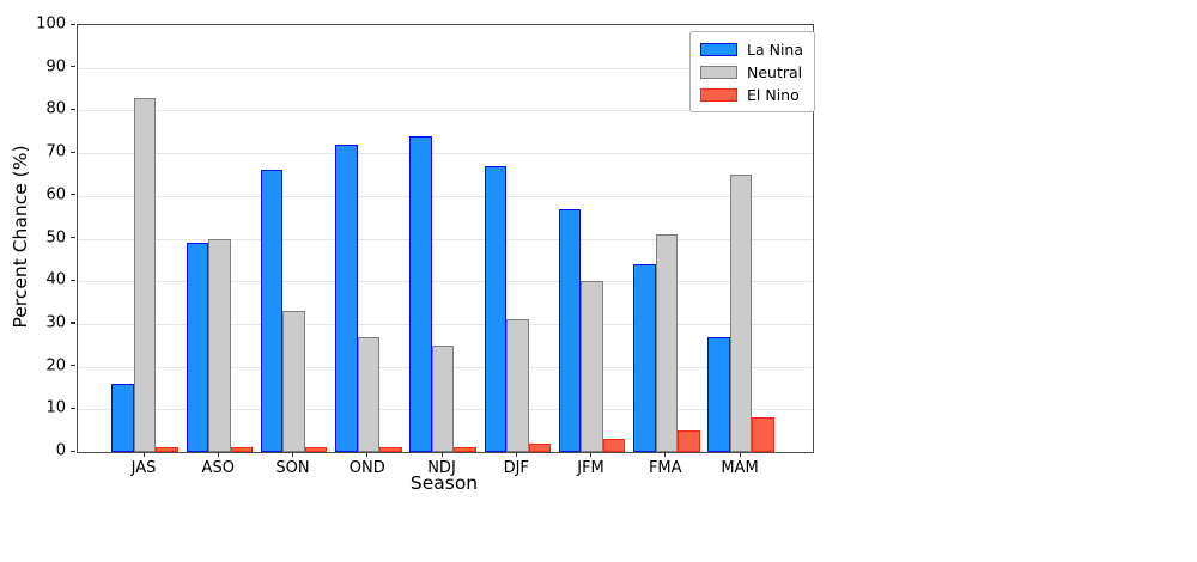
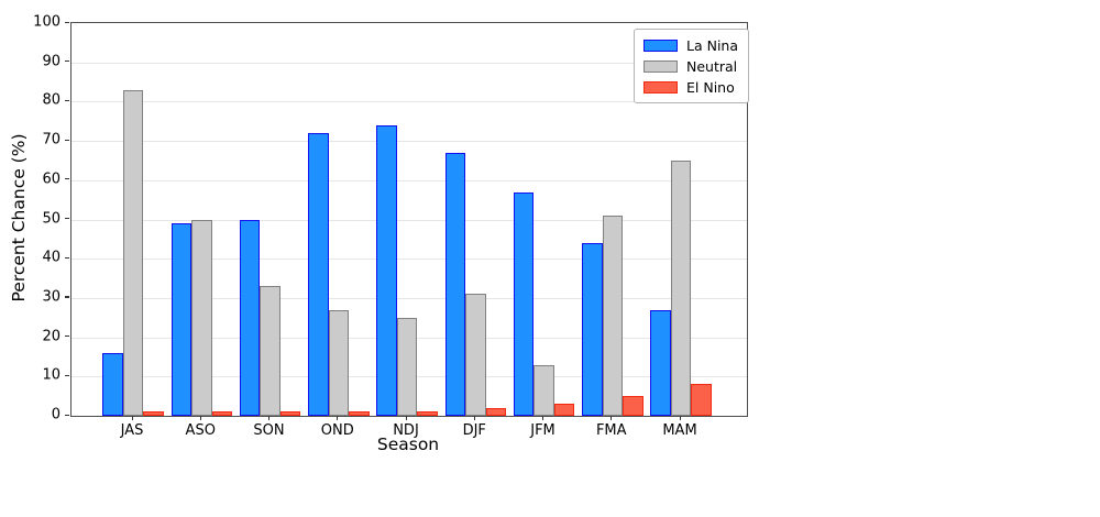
La Nina/SON: 66 -> 50
Neutral/JFM: 40 -> 13
